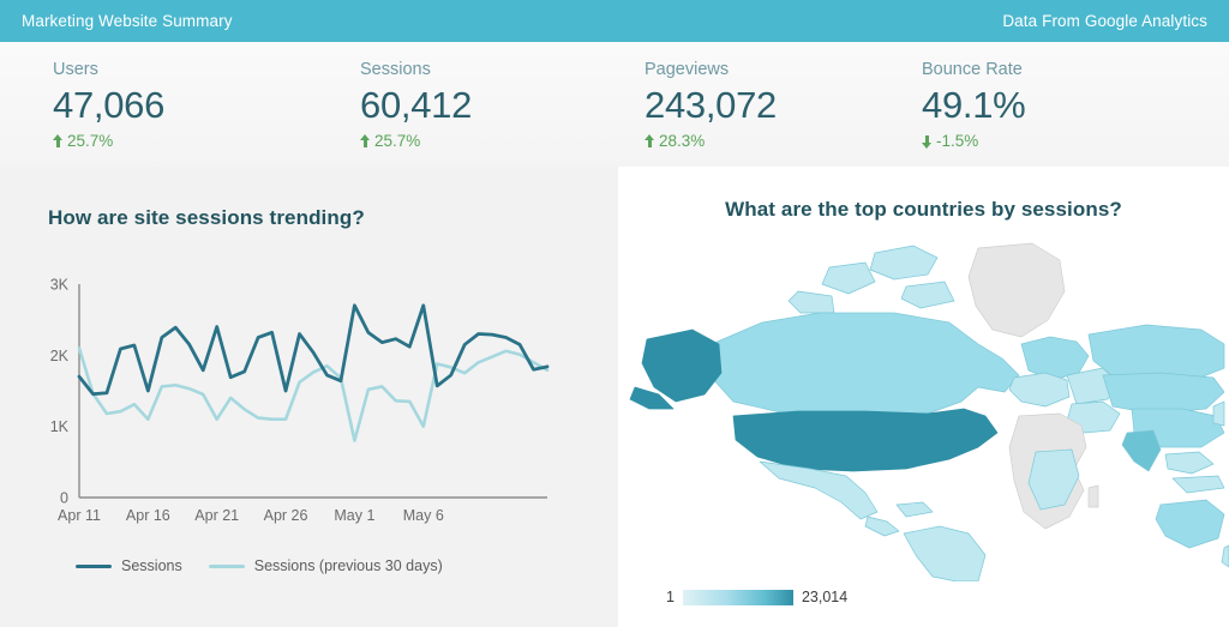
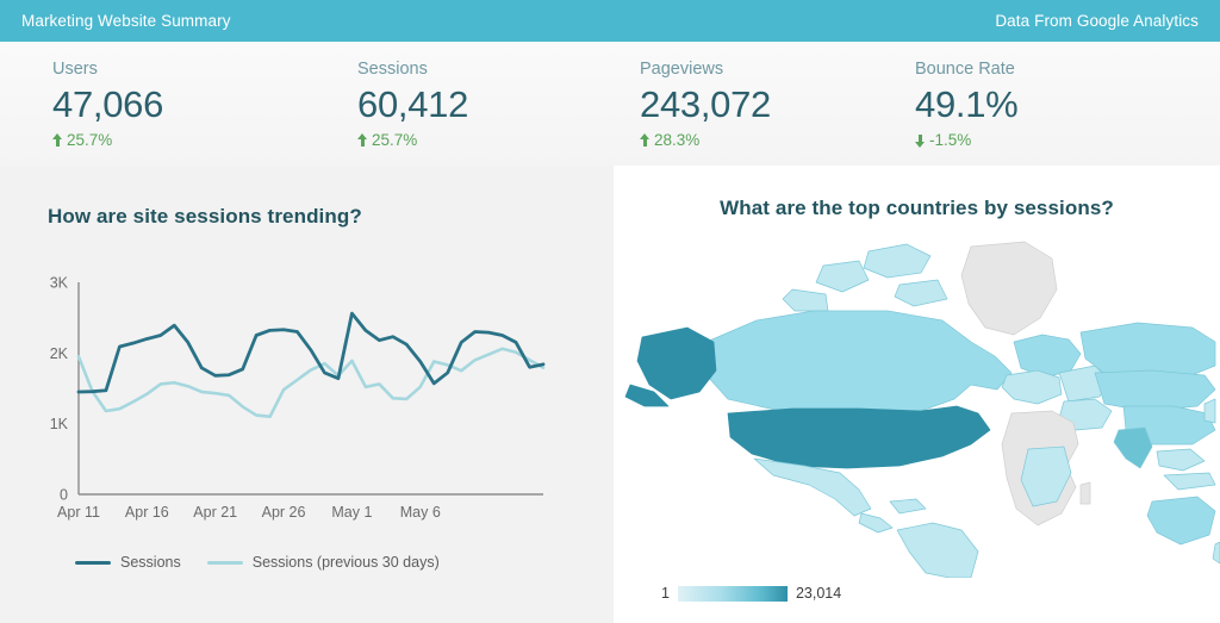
Sessions/Apr 11: 1.7K -> 1.4K
Sessions (previous 30 days)/Apr 11: 2.1K -> 2.0K
Sessions/Apr 16: 1.5K -> 2.2K
Sessions (previous 30 days)/Apr 16: 1.1K -> 1.4K
Sessions/Apr 21: 2.4K -> 1.7K
Sessions (previous 30 days)/Apr 21: 1.1K -> 1.4K
Sessions/Apr 26: 1.5K -> 2.3K
Sessions (previous 30 days)/Apr 26: 1.1K -> 1.5K
Sessions/May 1: 2.7K -> 2.6K
Sessions (previous 30 days)/May 1: 0.8K -> 1.9K
Sessions/May 6: 2.7K -> 1.9K
Sessions (previous 30 days)/May 6: 1.0K -> 1.5K
